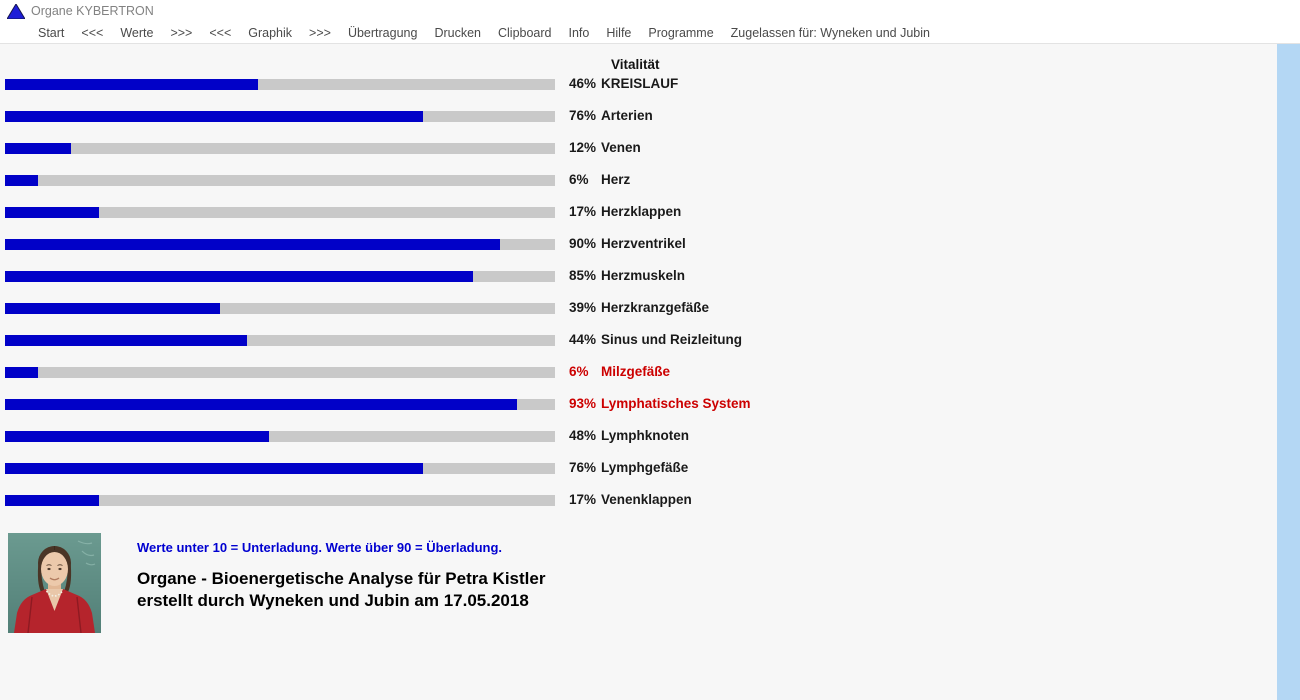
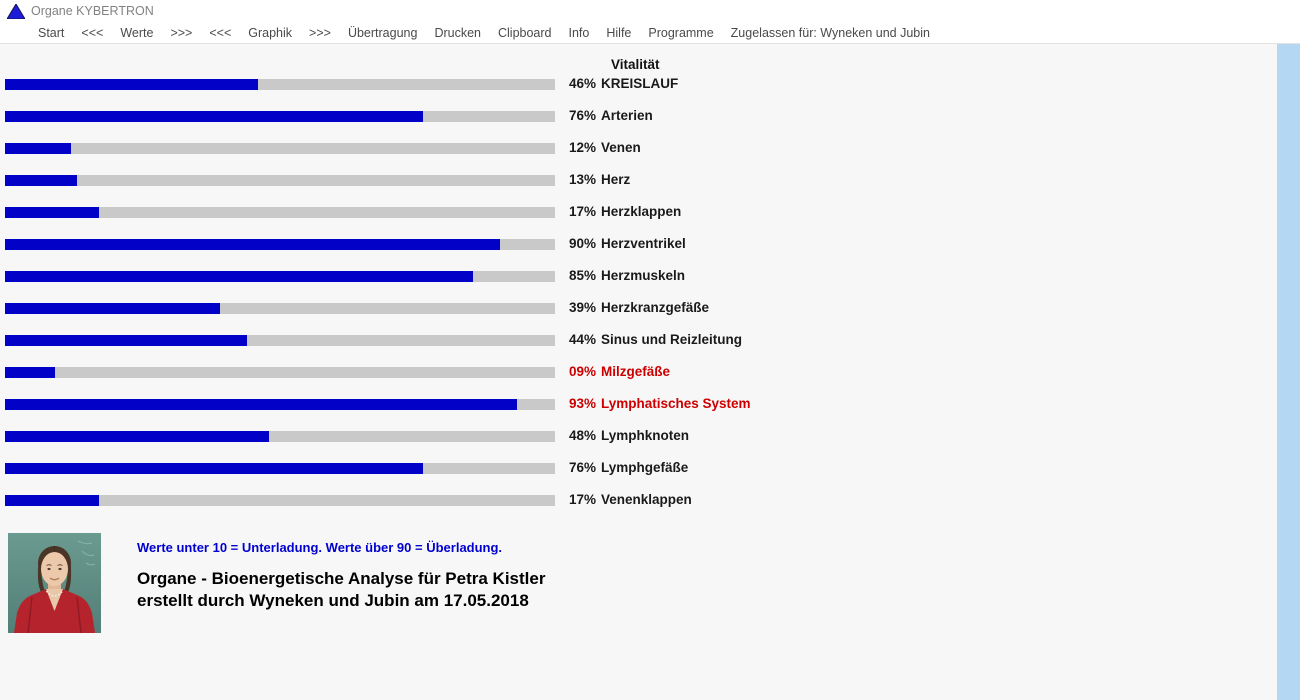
Herz: 6% -> 13%
Milzgefäße: 6% -> 09%
